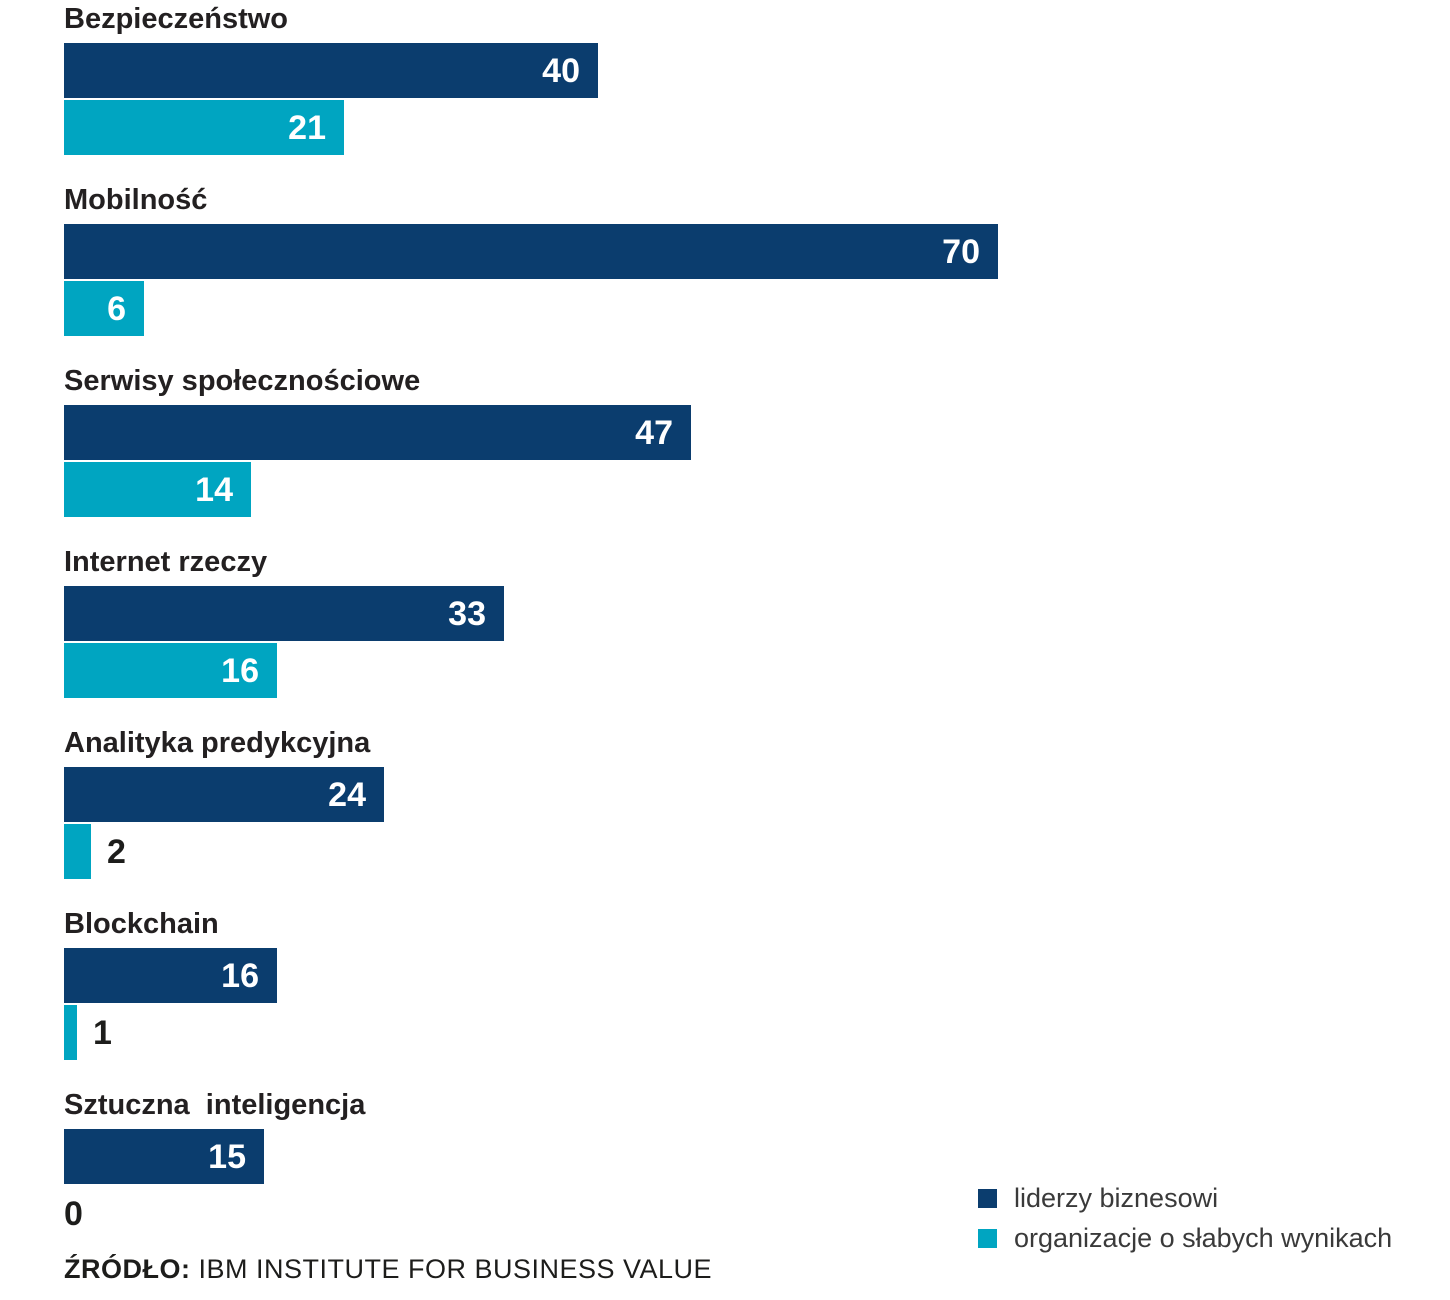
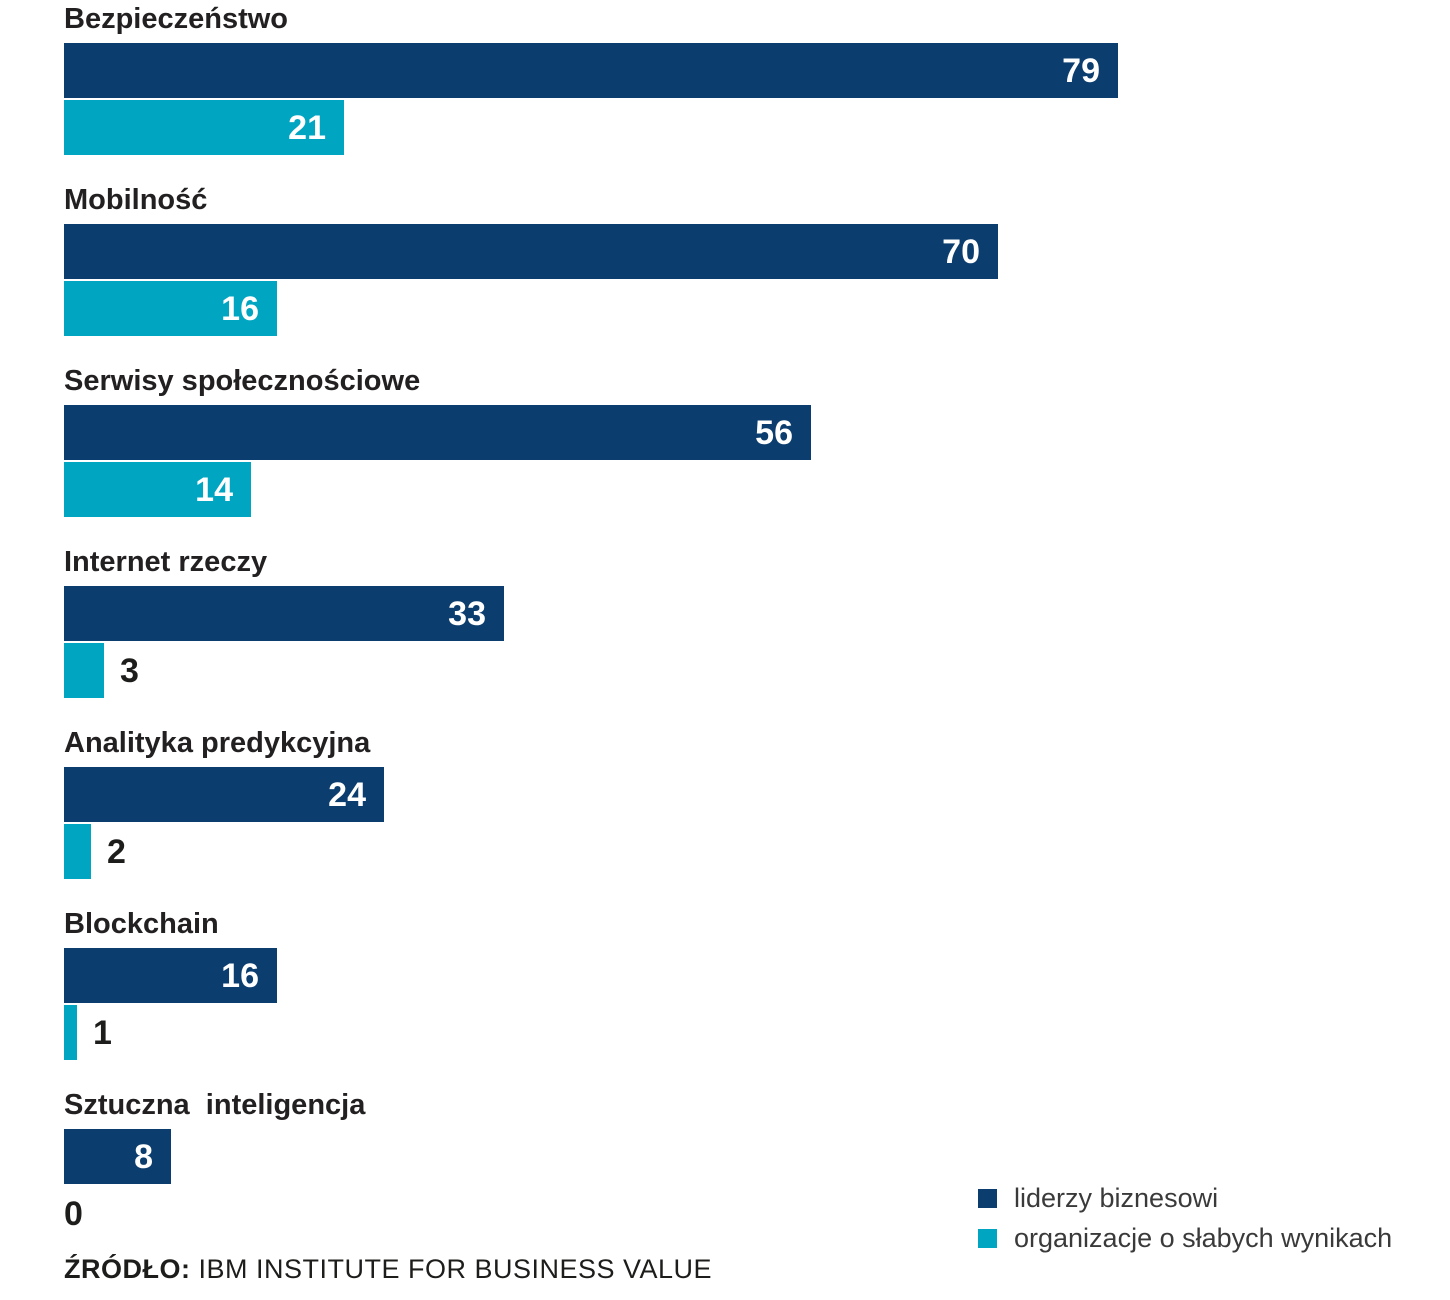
liderzy biznesowi/Bezpieczeństwo: 40 -> 79
organizacje o słabych wynikach/Mobilność: 6 -> 16
liderzy biznesowi/Serwisy społecznościowe: 47 -> 56
organizacje o słabych wynikach/Internet rzeczy: 16 -> 3
liderzy biznesowi/Sztuczna inteligencja: 15 -> 8
